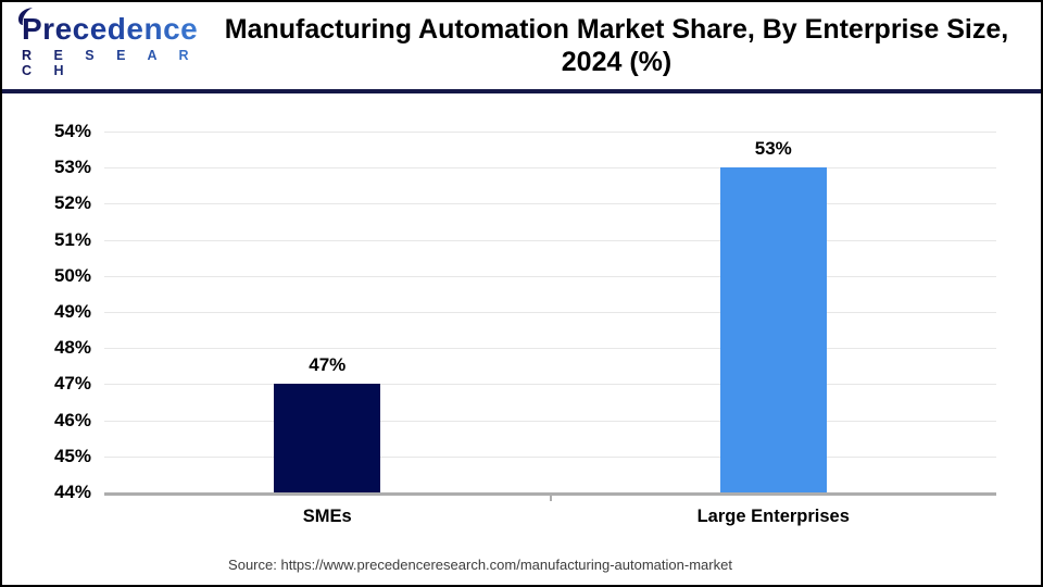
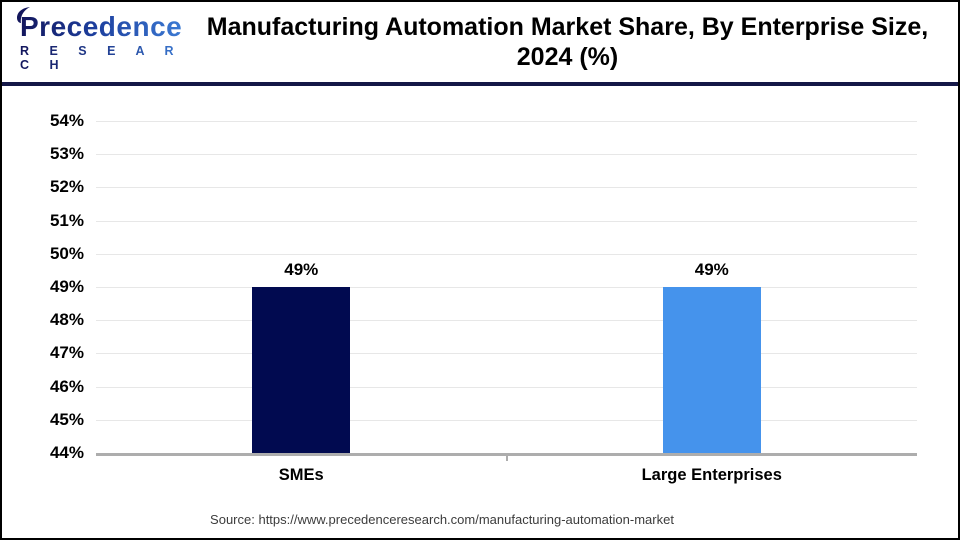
SMEs: 47% -> 49%
Large Enterprises: 53% -> 49%
